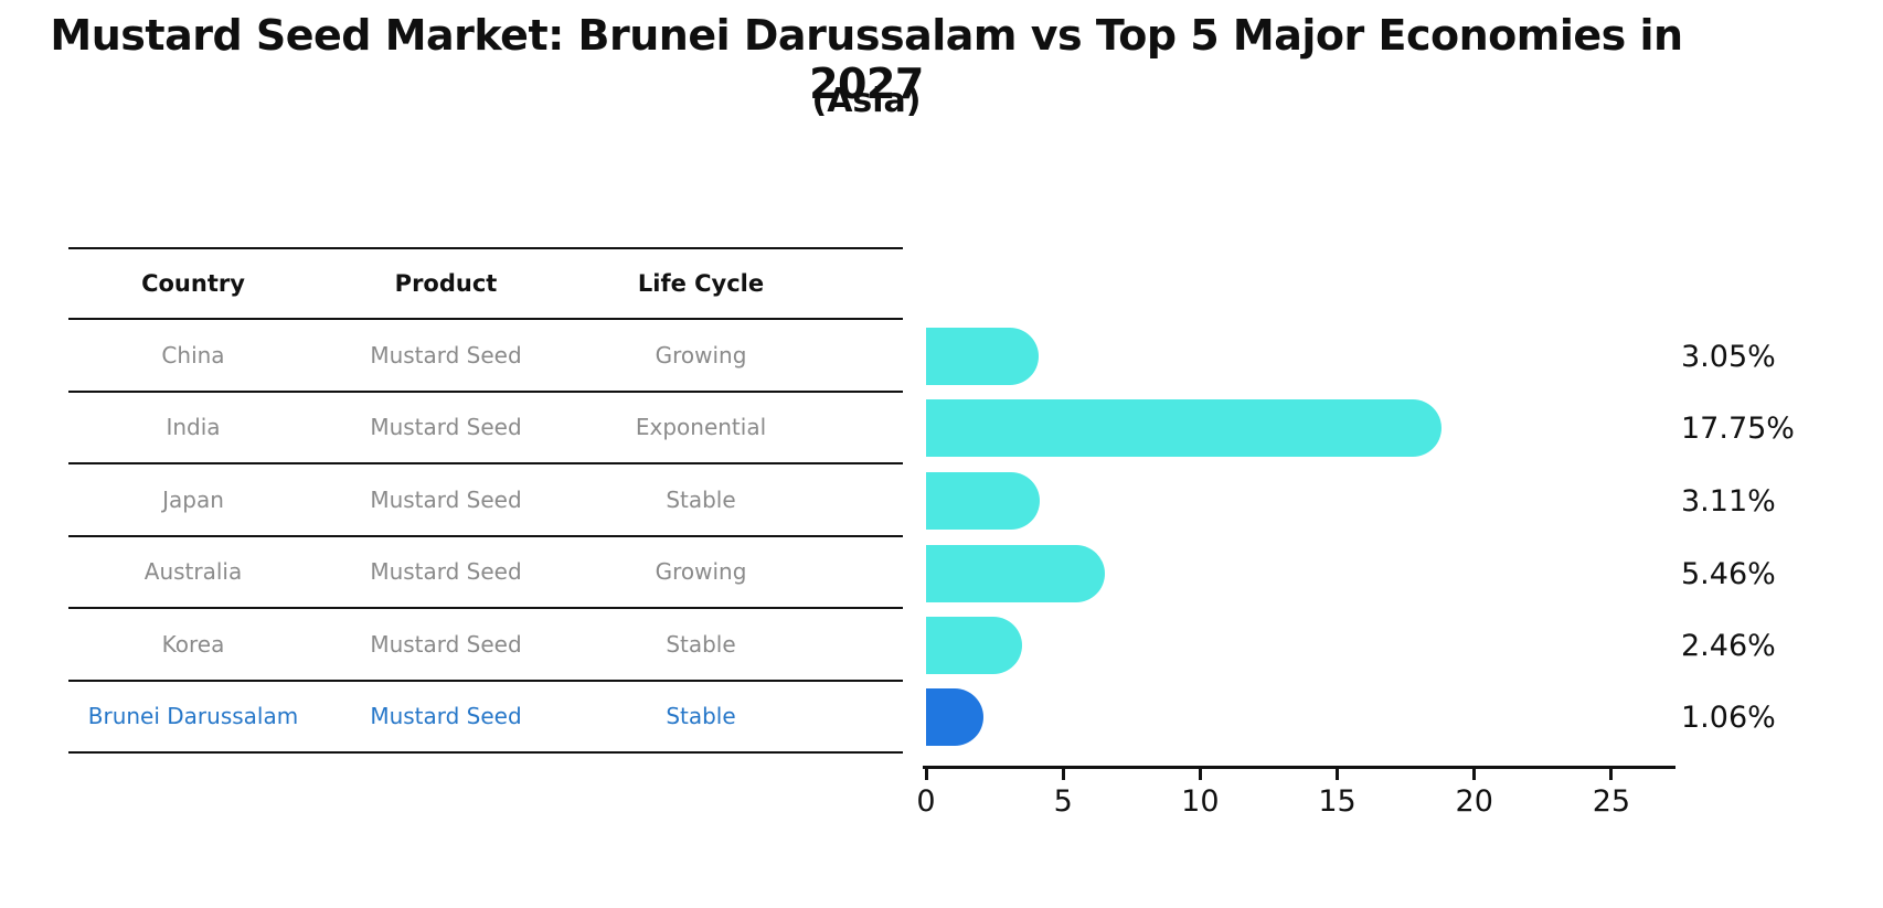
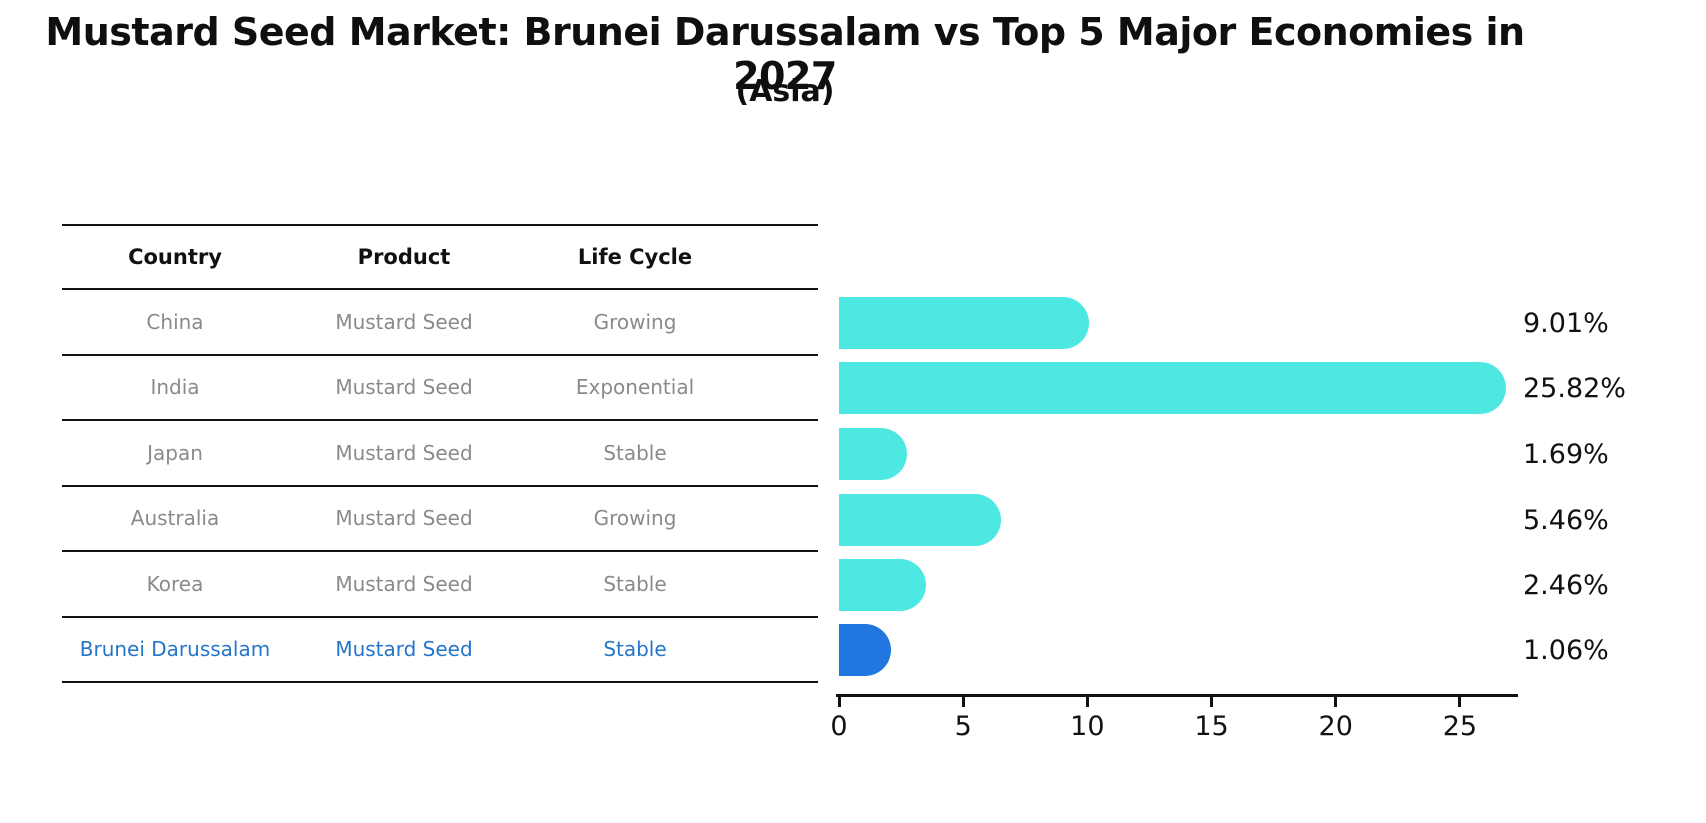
China: 3.05% -> 9.01%
India: 17.75% -> 25.82%
Japan: 3.11% -> 1.69%
